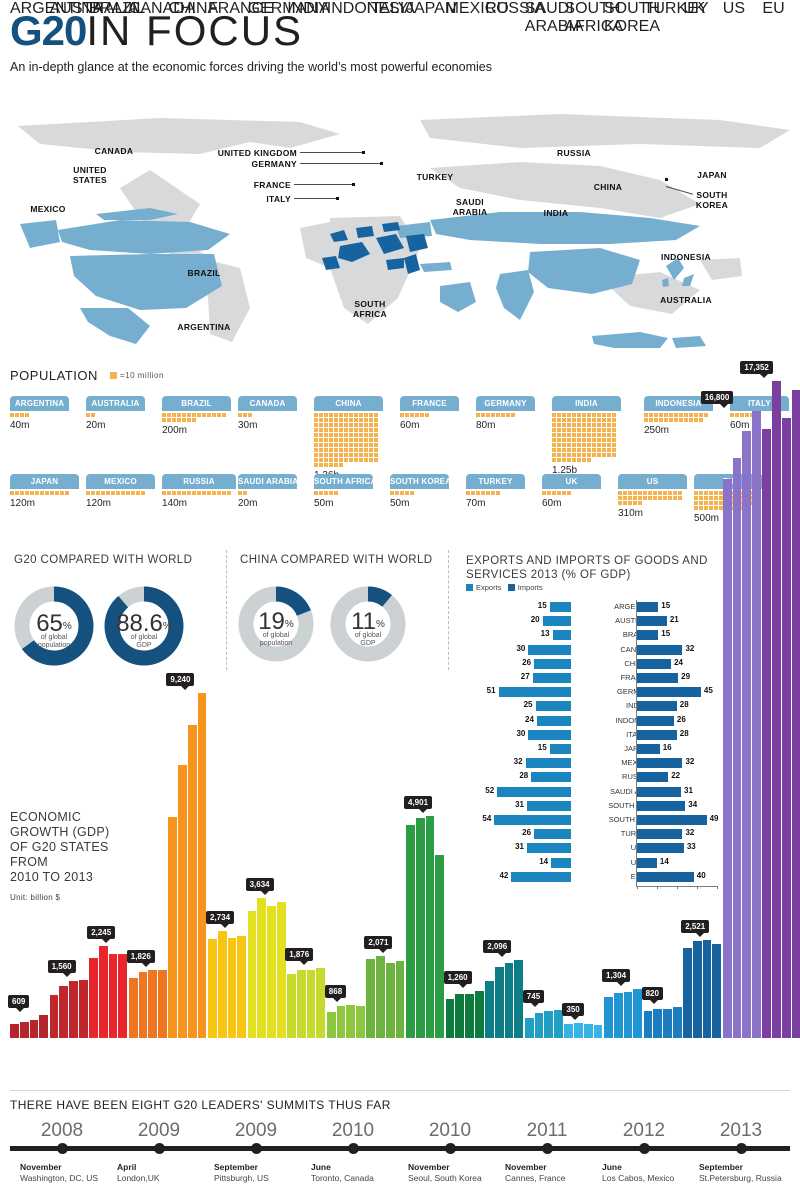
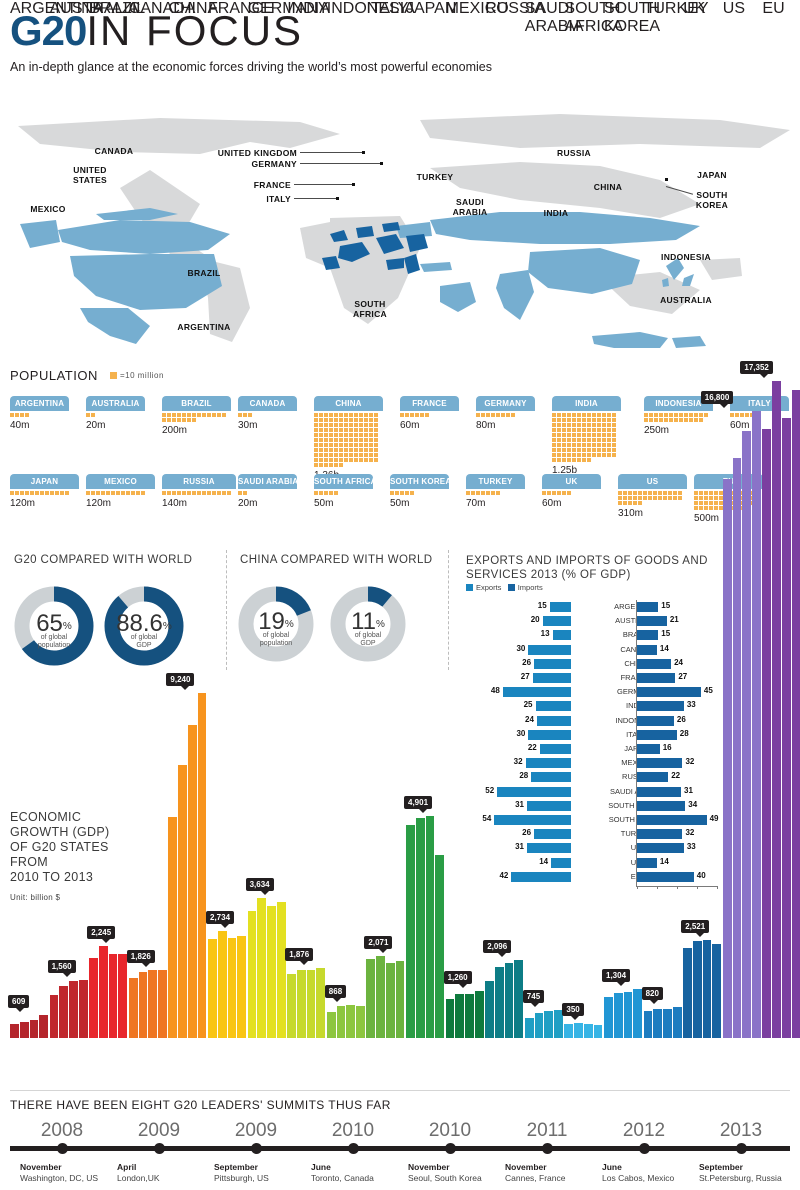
EXPORTS AND IMPORTS OF GOODS AND SERVICES 2013 (% OF GDP)/Imports/CANADA: 32 -> 14
EXPORTS AND IMPORTS OF GOODS AND SERVICES 2013 (% OF GDP)/Imports/FRANCE: 29 -> 27
EXPORTS AND IMPORTS OF GOODS AND SERVICES 2013 (% OF GDP)/Exports/GERMANY: 51 -> 48
EXPORTS AND IMPORTS OF GOODS AND SERVICES 2013 (% OF GDP)/Imports/INDIA: 28 -> 33
EXPORTS AND IMPORTS OF GOODS AND SERVICES 2013 (% OF GDP)/Exports/JAPAN: 15 -> 22
